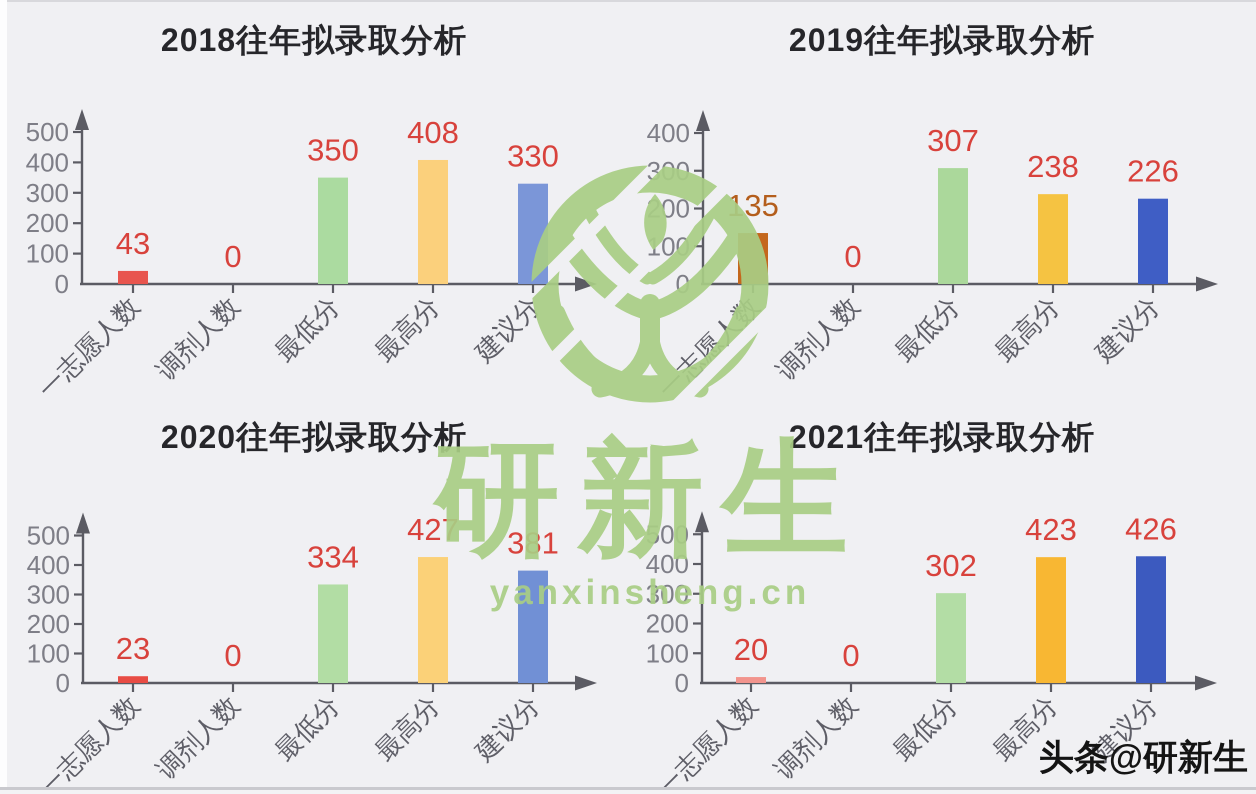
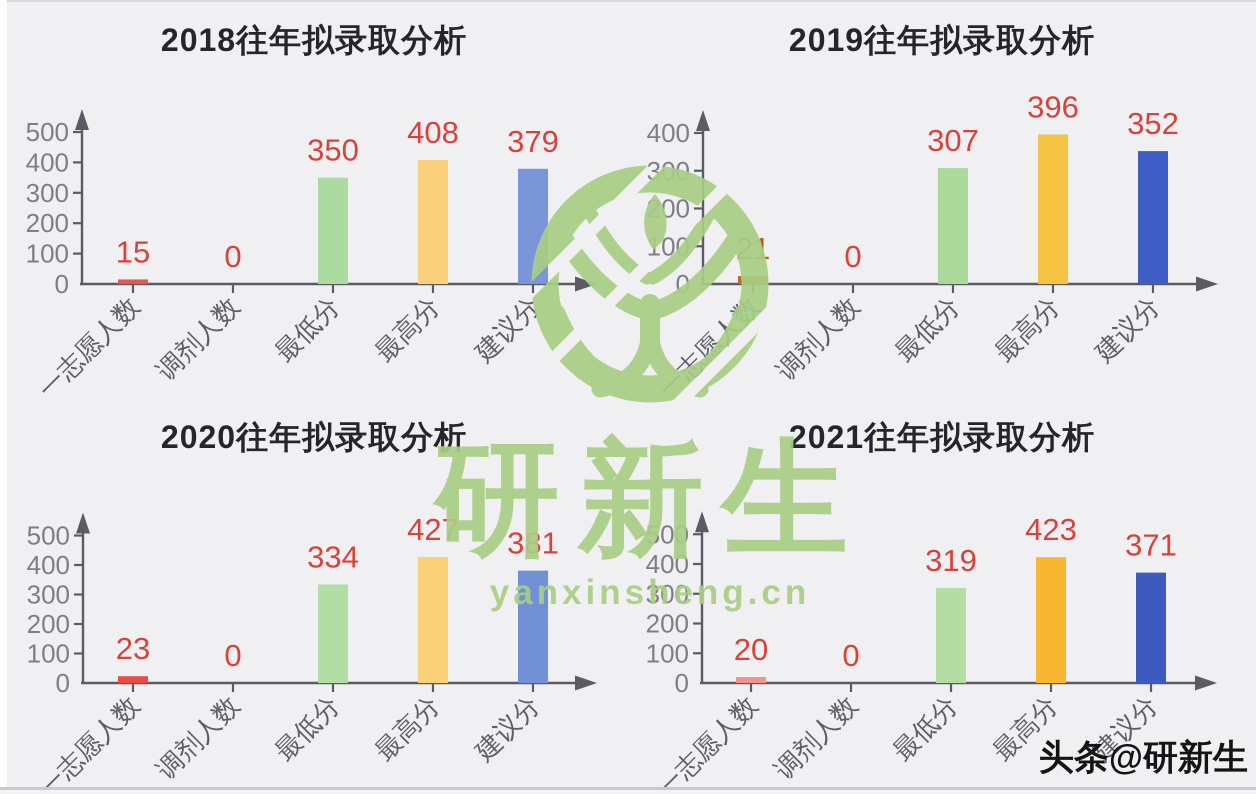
2018往年拟录取分析/一志愿人数: 43 -> 15
2018往年拟录取分析/建议分: 330 -> 379
2019往年拟录取分析/一志愿人数: 135 -> 21
2019往年拟录取分析/最高分: 238 -> 396
2019往年拟录取分析/建议分: 226 -> 352
2021往年拟录取分析/最低分: 302 -> 319
2021往年拟录取分析/建议分: 426 -> 371
